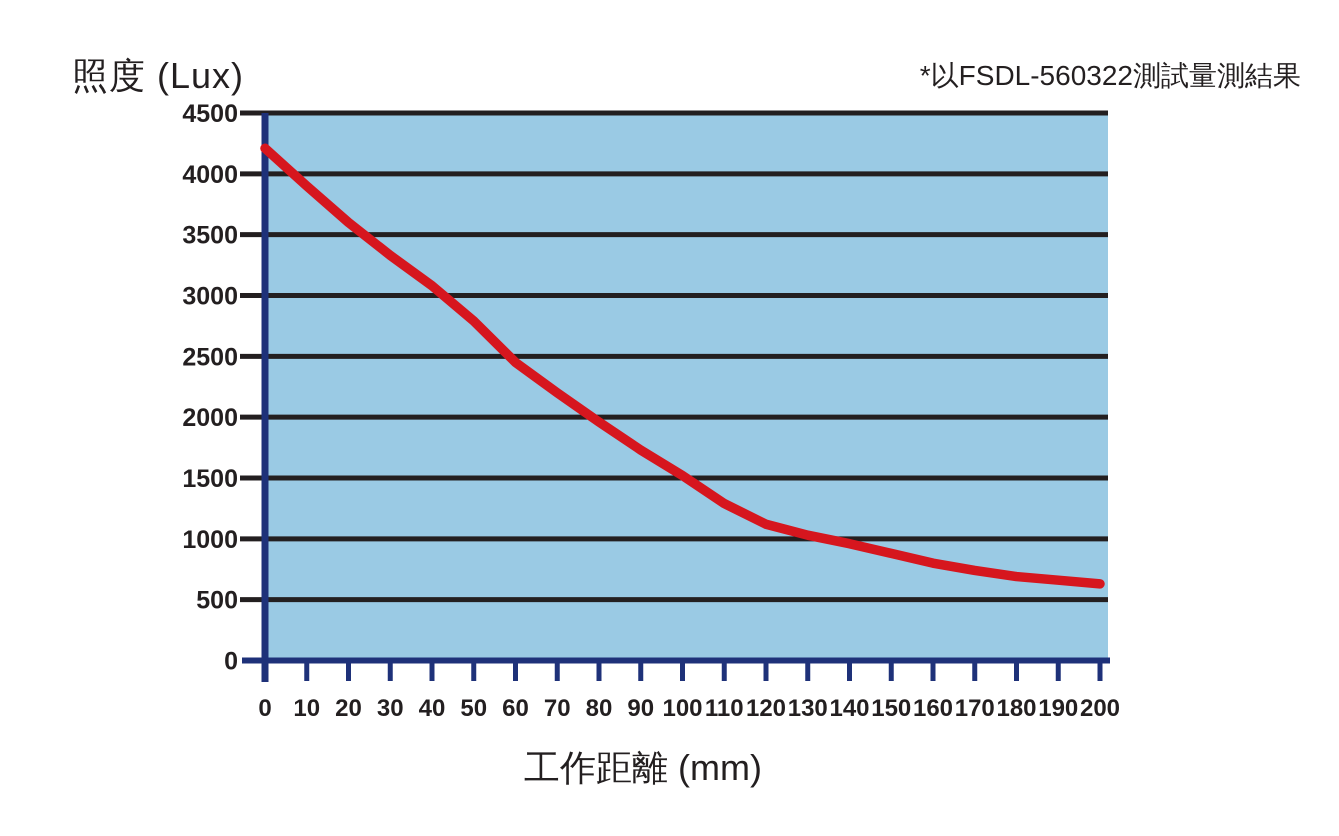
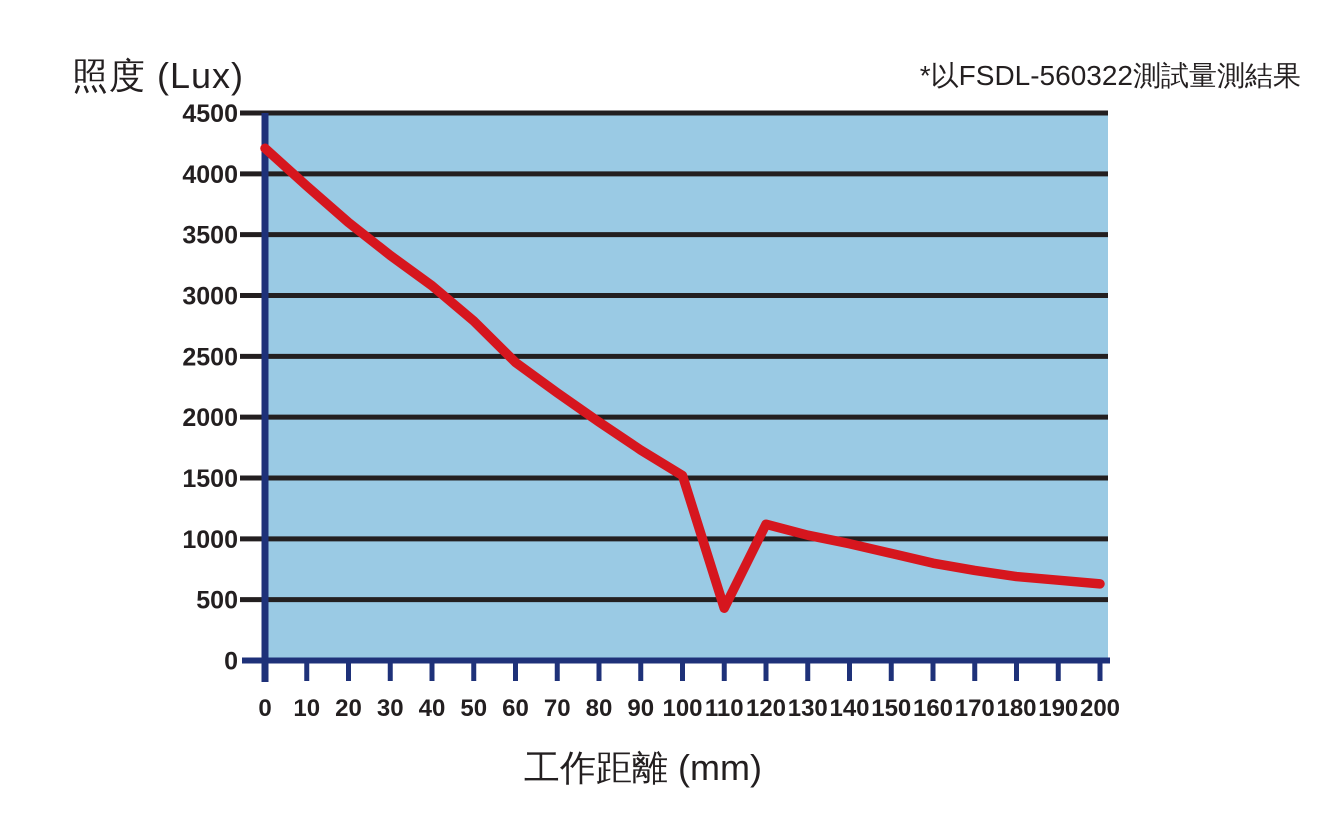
110: 1290 -> 430
